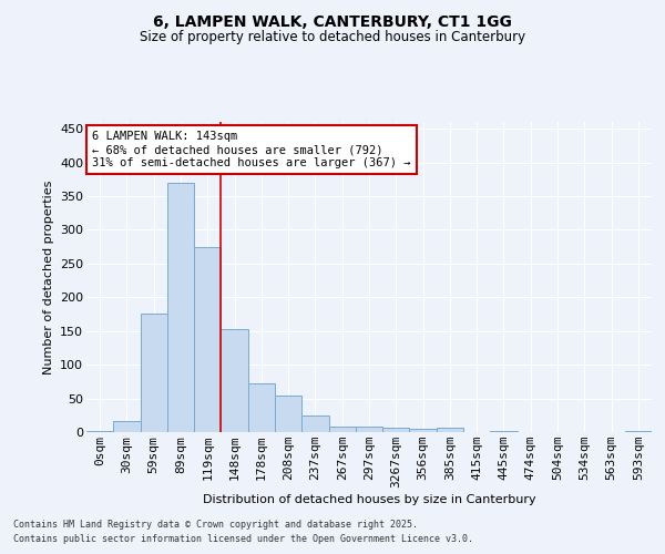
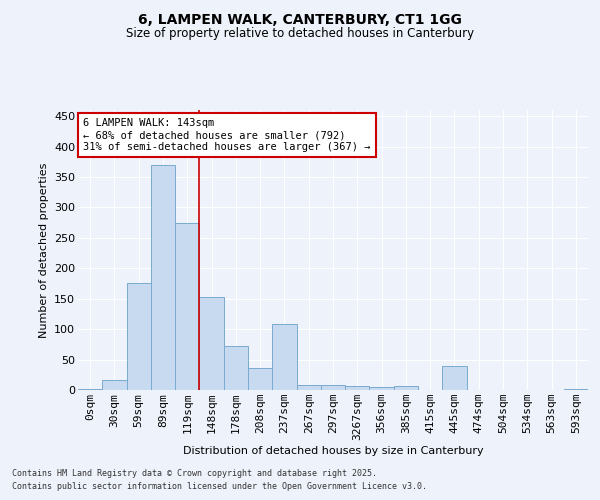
208sqm: 54 -> 36
237sqm: 24 -> 108
445sqm: 1 -> 40
